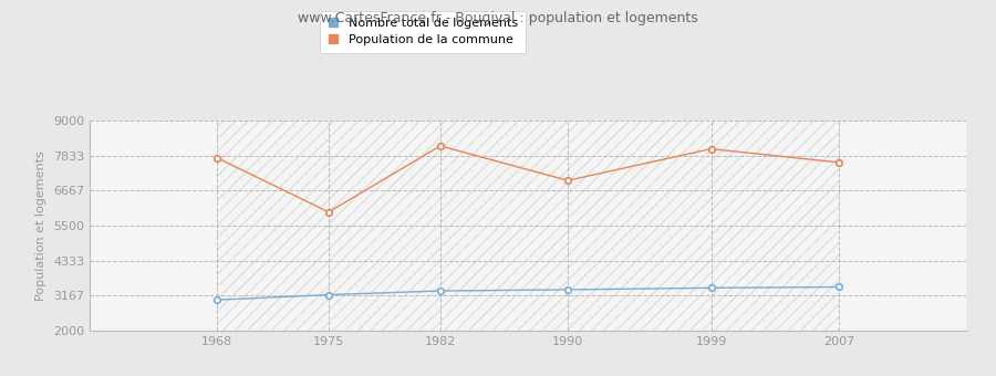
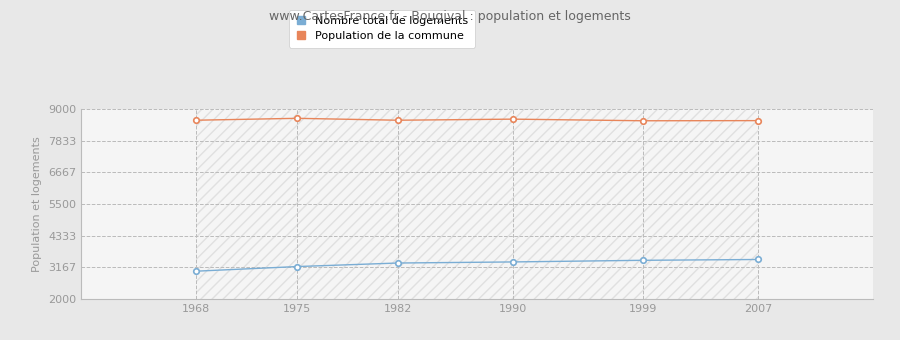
Population de la commune/1968: 7750 -> 8580
Population de la commune/1975: 5950 -> 8650
Population de la commune/1982: 8150 -> 8580
Population de la commune/1990: 7000 -> 8620
Population de la commune/1999: 8050 -> 8560
Population de la commune/2007: 7600 -> 8560
